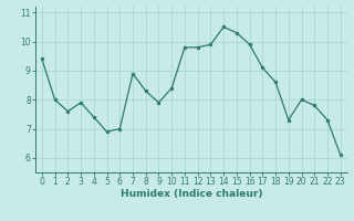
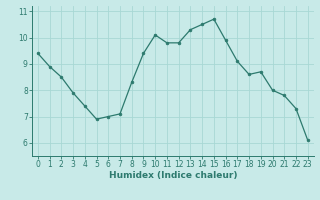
1: 8.0 -> 8.9
2: 7.6 -> 8.5
7: 8.9 -> 7.1
9: 7.9 -> 9.4
10: 8.4 -> 10.1
13: 9.9 -> 10.3
15: 10.3 -> 10.7
19: 7.3 -> 8.7
